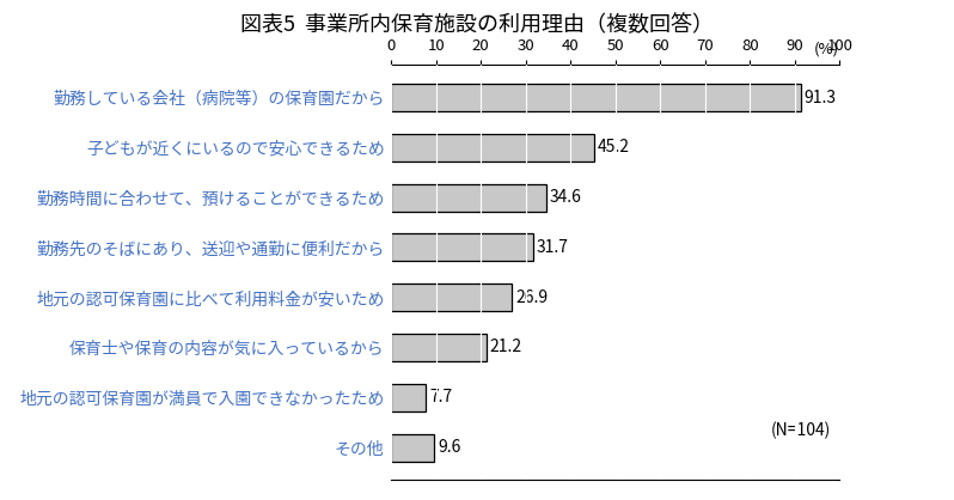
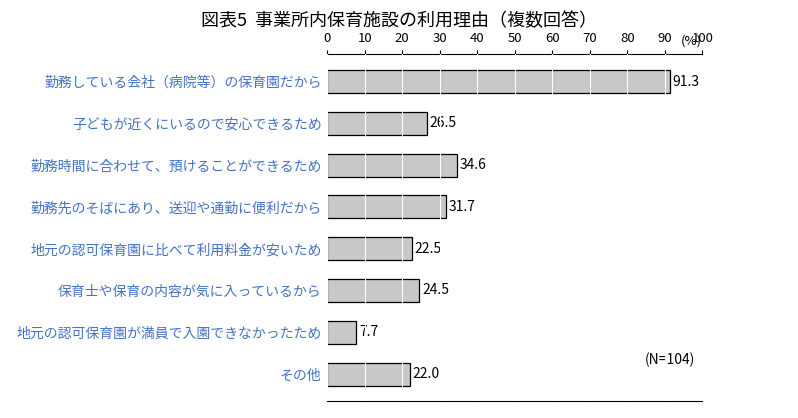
子どもが近くにいるので安心できるため: 45.2 -> 26.5
地元の認可保育園に比べて利用料金が安いため: 26.9 -> 22.5
保育士や保育の内容が気に入っているから: 21.2 -> 24.5
その他: 9.6 -> 22.0
